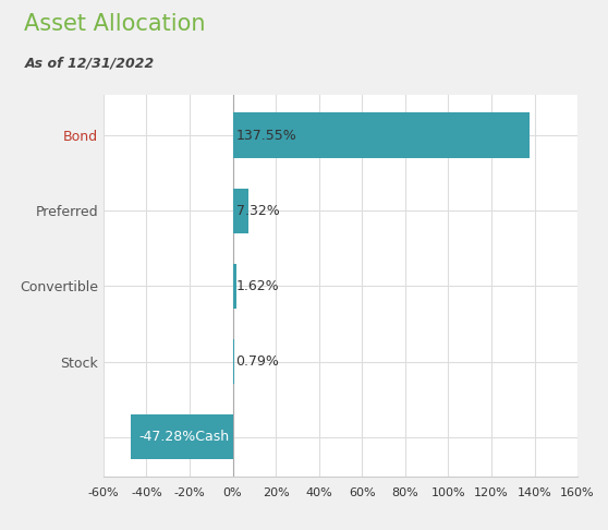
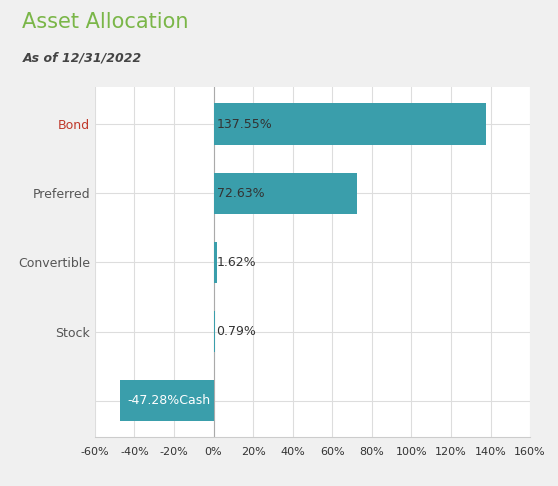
Preferred: 7.32% -> 72.63%
